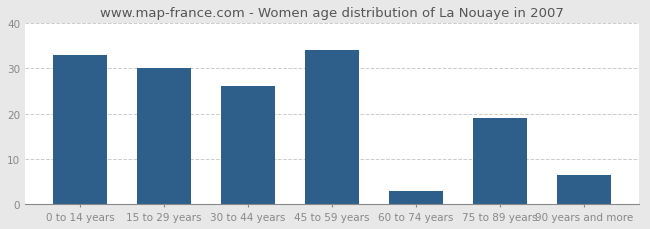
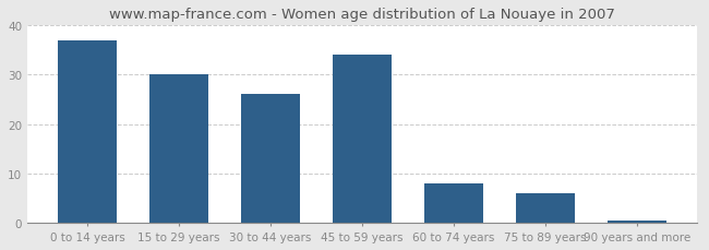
0 to 14 years: 33.0 -> 37.0
60 to 74 years: 3.0 -> 8.0
75 to 89 years: 19.0 -> 6.0
90 years and more: 6.5 -> 0.5
